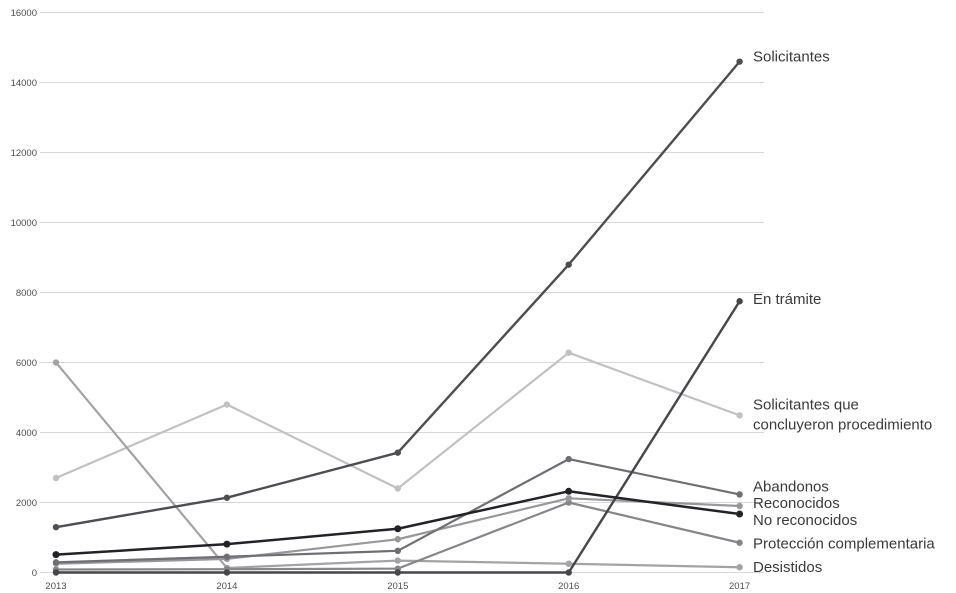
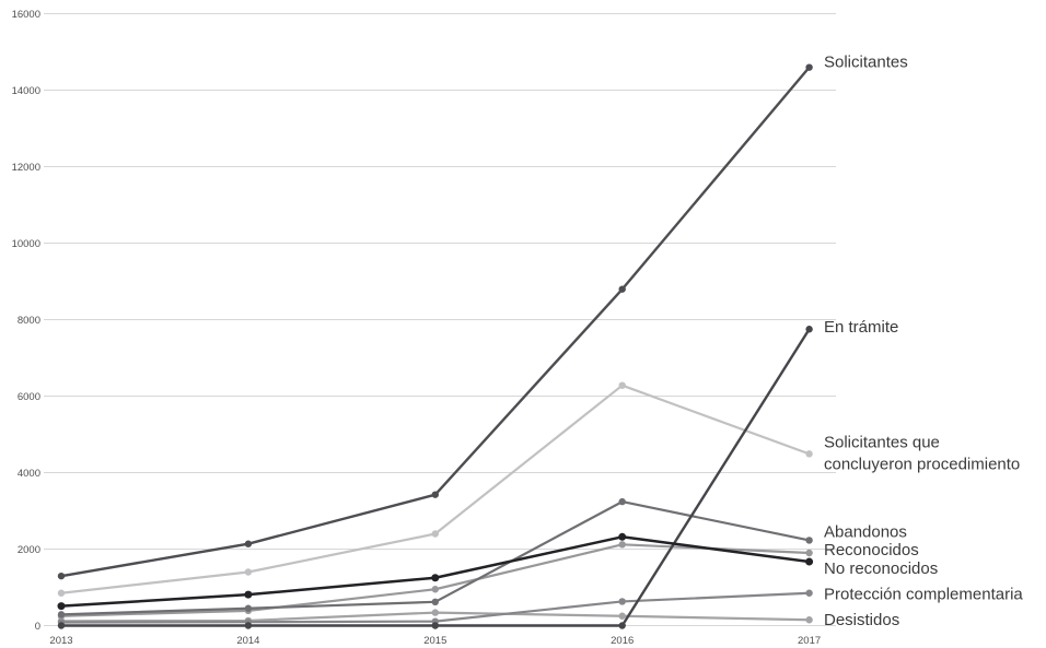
Solicitantes que concluyeron procedimiento/2013: 2700 -> 800
Desistidos/2013: 6000 -> 100
Solicitantes que concluyeron procedimiento/2014: 4800 -> 1400
Protección complementaria/2016: 2000 -> 600
